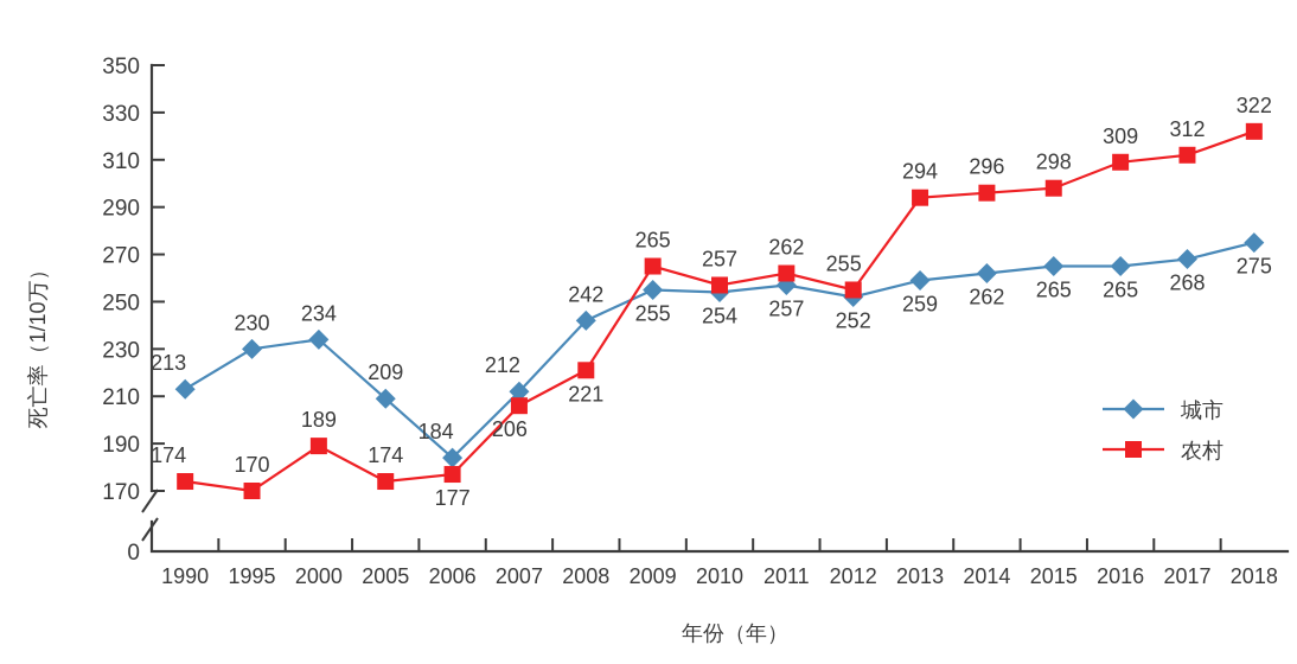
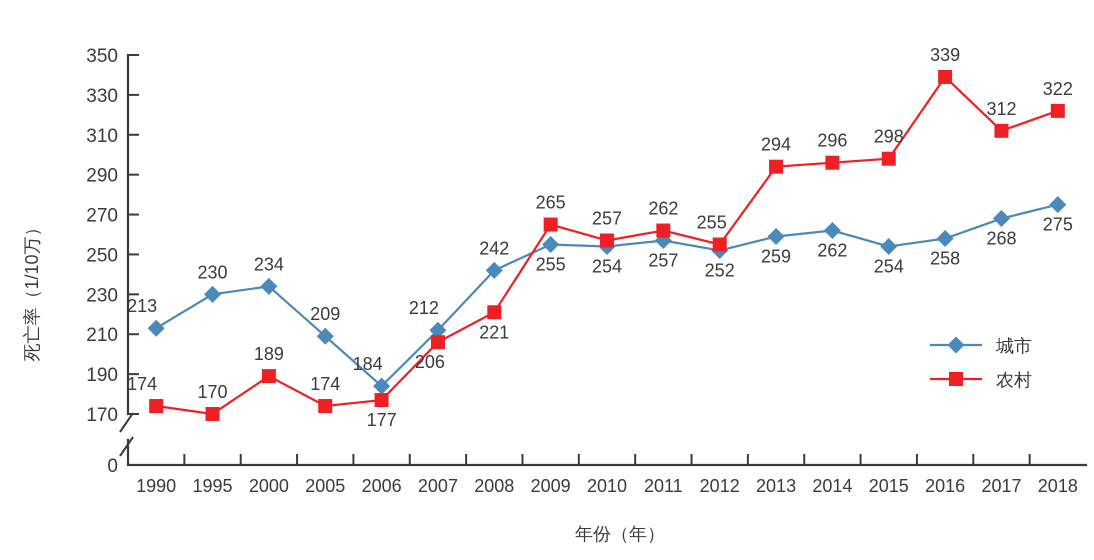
城市/2015: 265 -> 254
城市/2016: 265 -> 258
农村/2016: 309 -> 339
